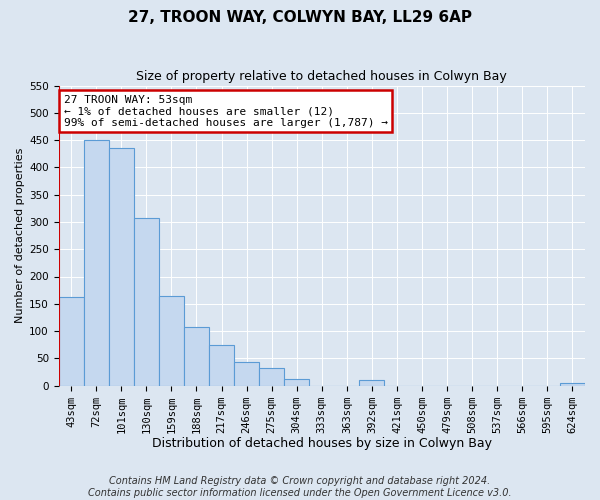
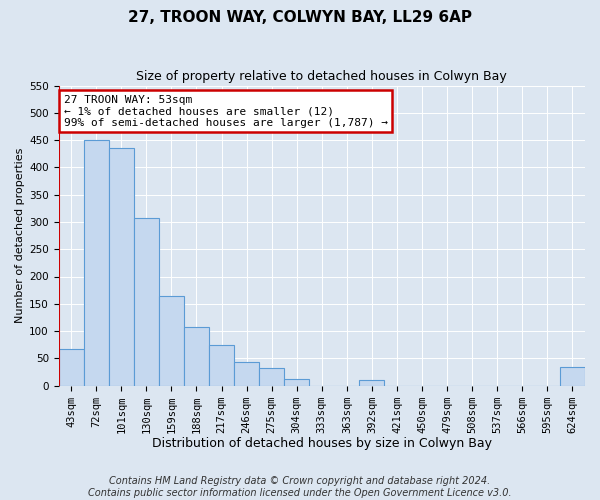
43sqm: 163 -> 68
624sqm: 4 -> 34
